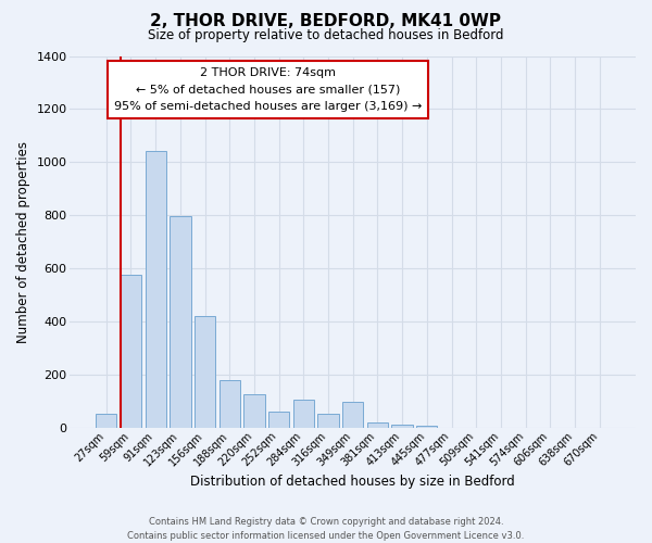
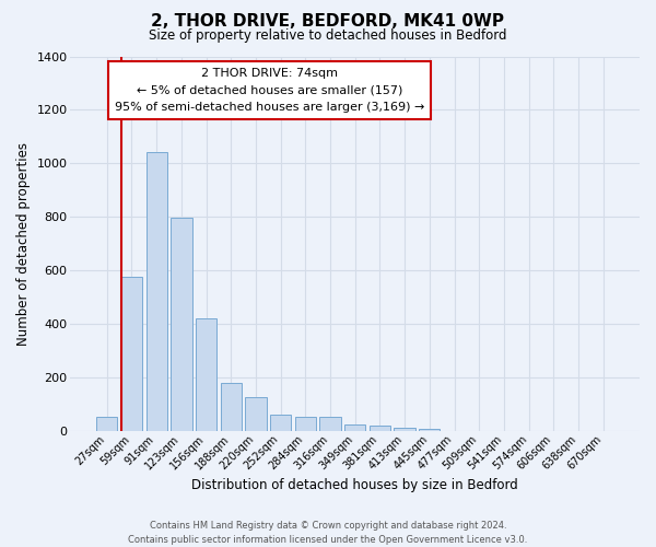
284sqm: 105 -> 50
349sqm: 95 -> 25
